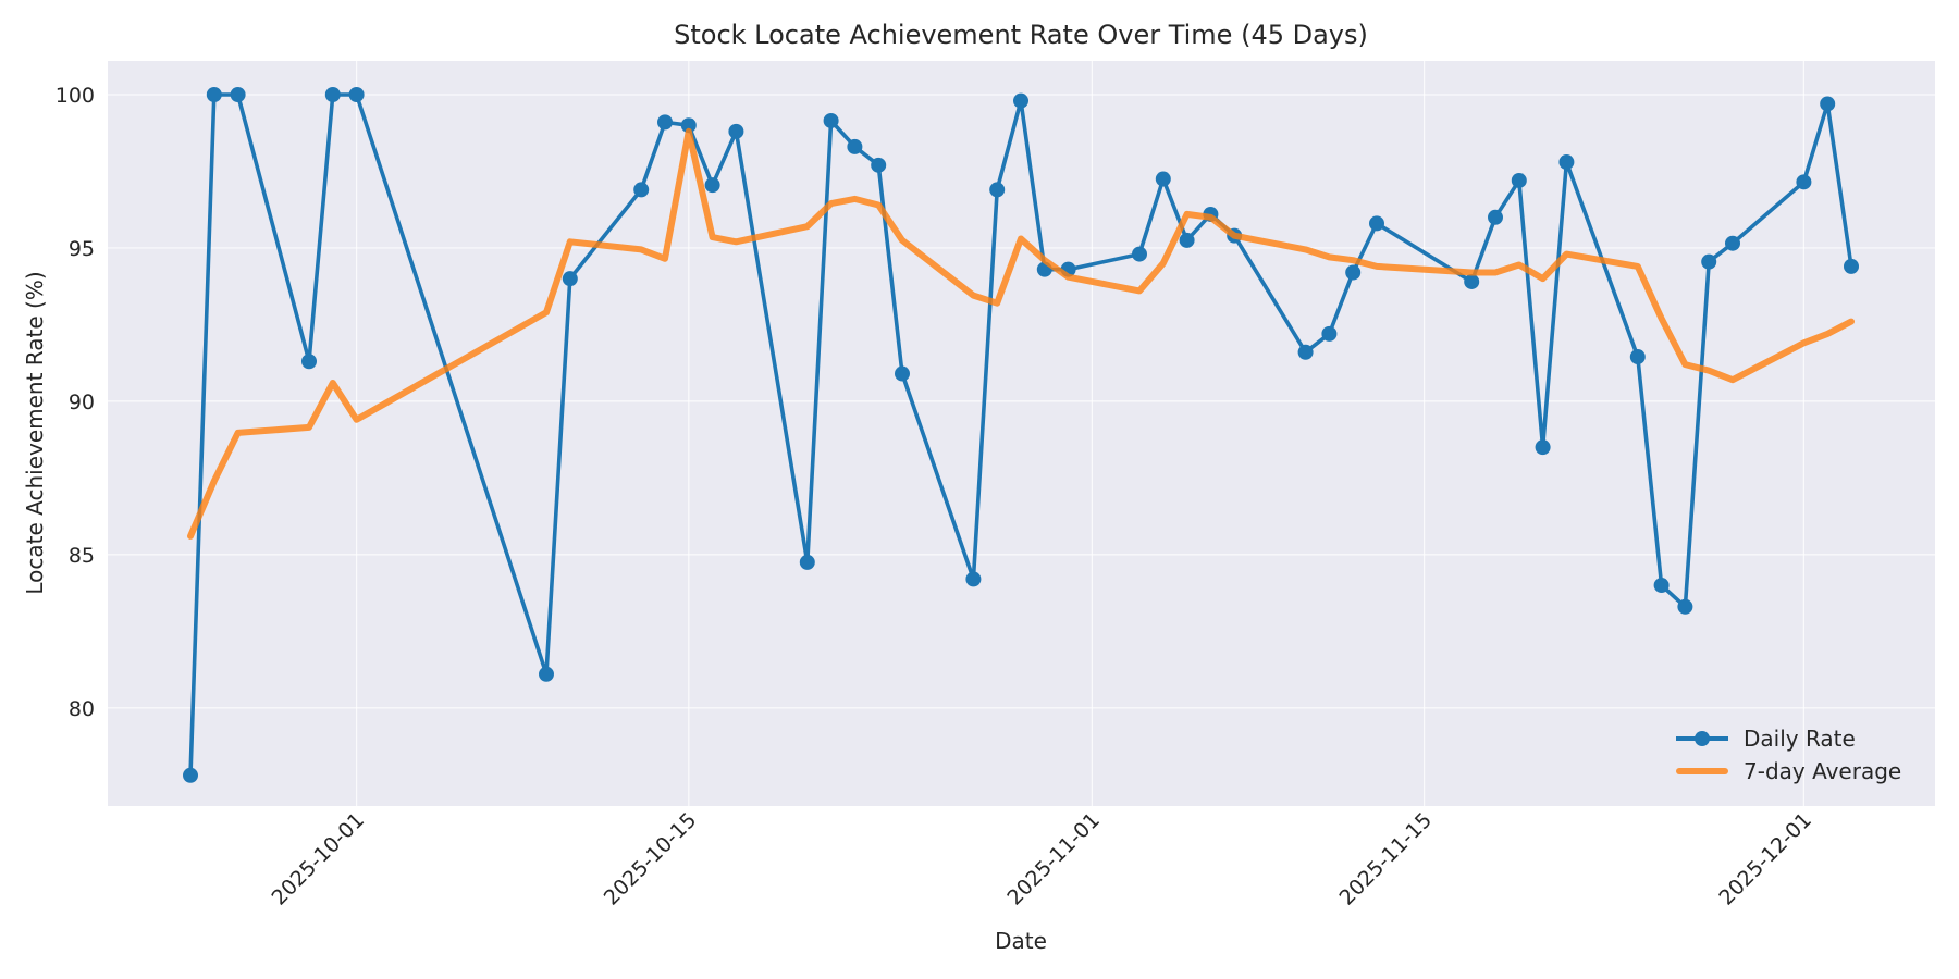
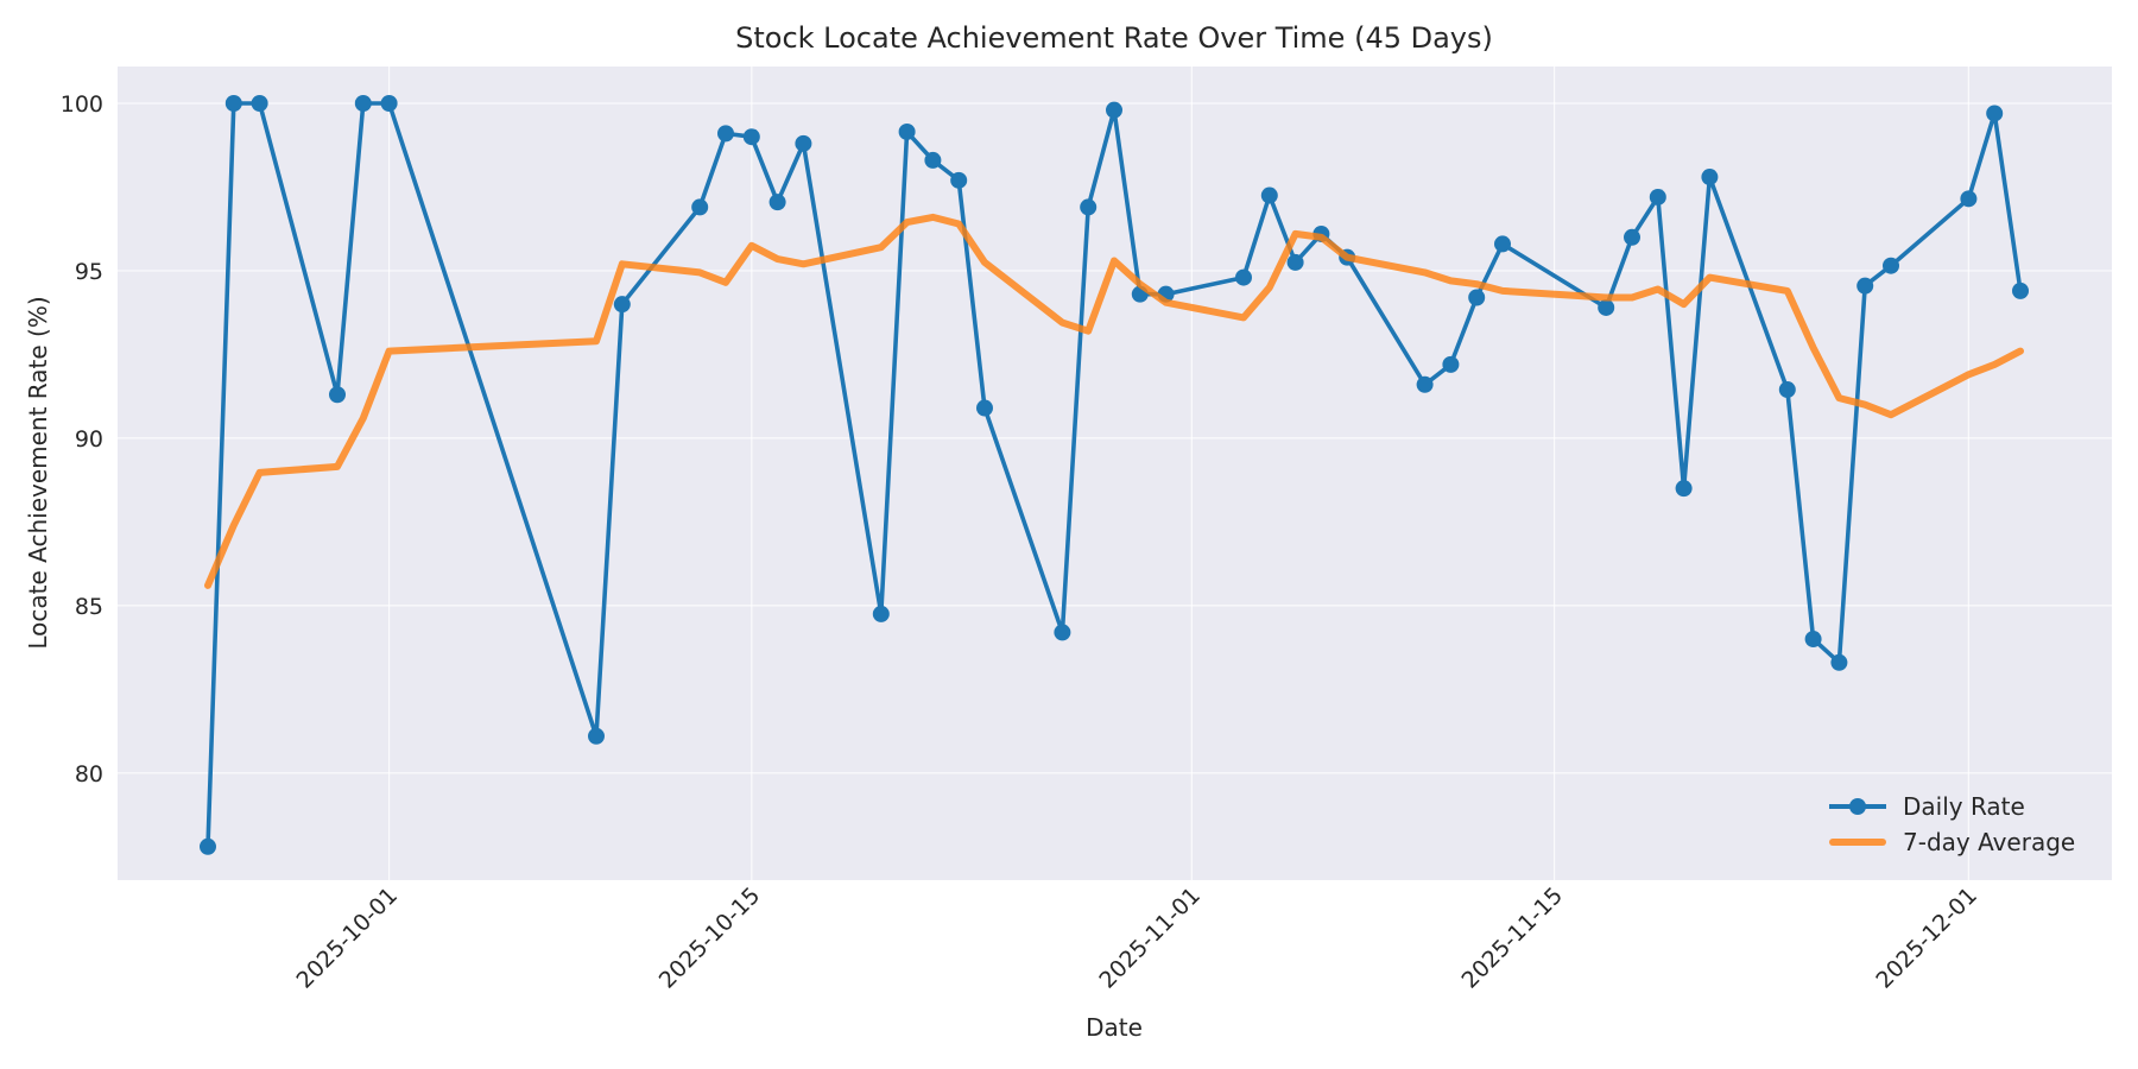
7-day Average/2025-10-01: 89.4 -> 92.6
7-day Average/2025-10-15: 98.8 -> 95.8
